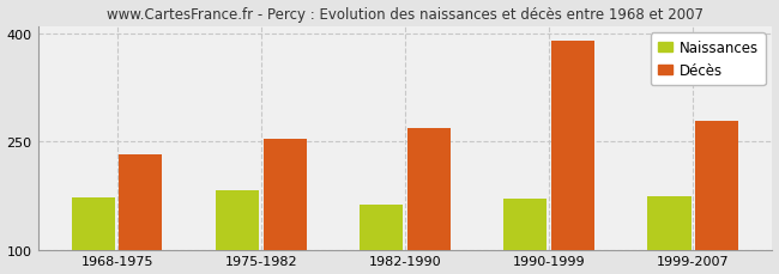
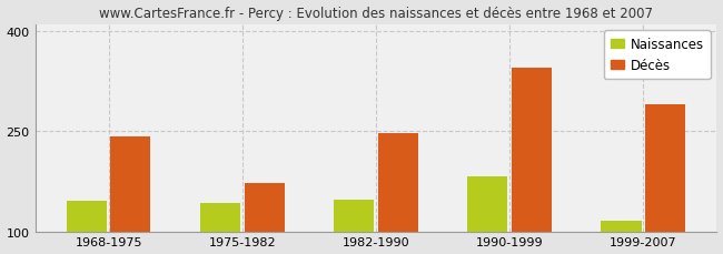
Naissances/1968-1975: 173 -> 146
Décès/1968-1975: 232 -> 242
Naissances/1975-1982: 182 -> 142
Décès/1975-1982: 254 -> 172
Naissances/1982-1990: 162 -> 148
Décès/1982-1990: 268 -> 246
Naissances/1990-1999: 171 -> 182
Décès/1990-1999: 390 -> 344
Naissances/1999-2007: 174 -> 116
Décès/1999-2007: 278 -> 290
